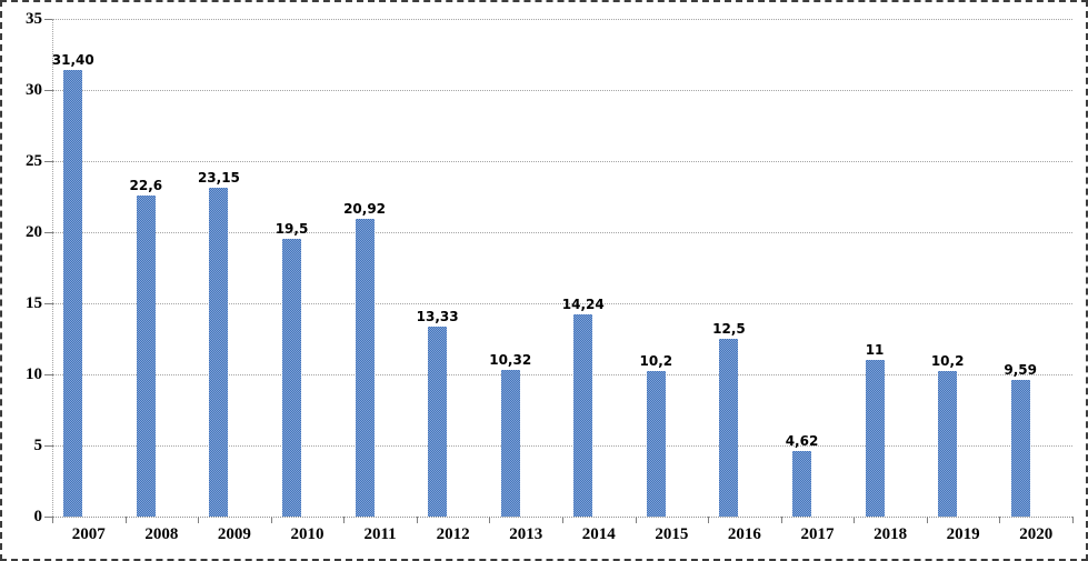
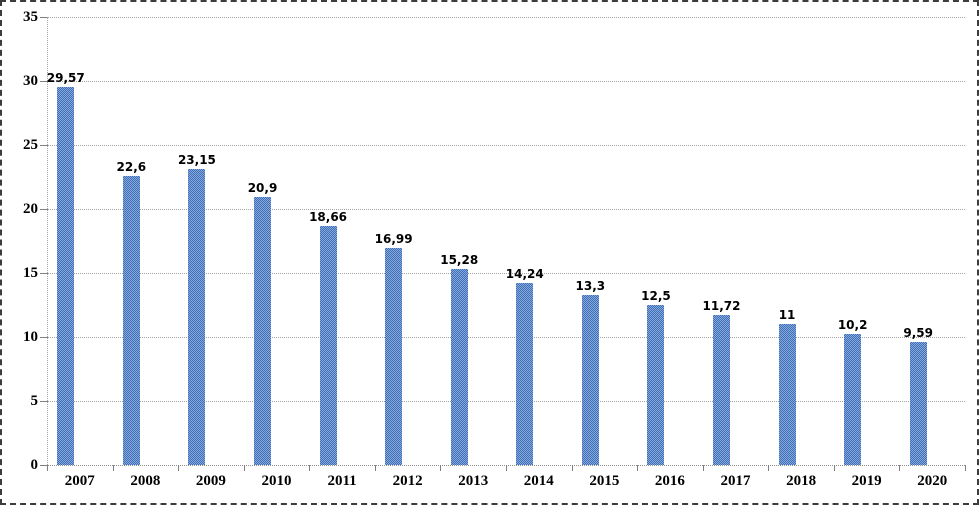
2007: 31,40 -> 29,57
2010: 19,5 -> 20,9
2011: 20,92 -> 18,66
2012: 13,33 -> 16,99
2013: 10,32 -> 15,28
2015: 10,2 -> 13,3
2017: 4,62 -> 11,72
